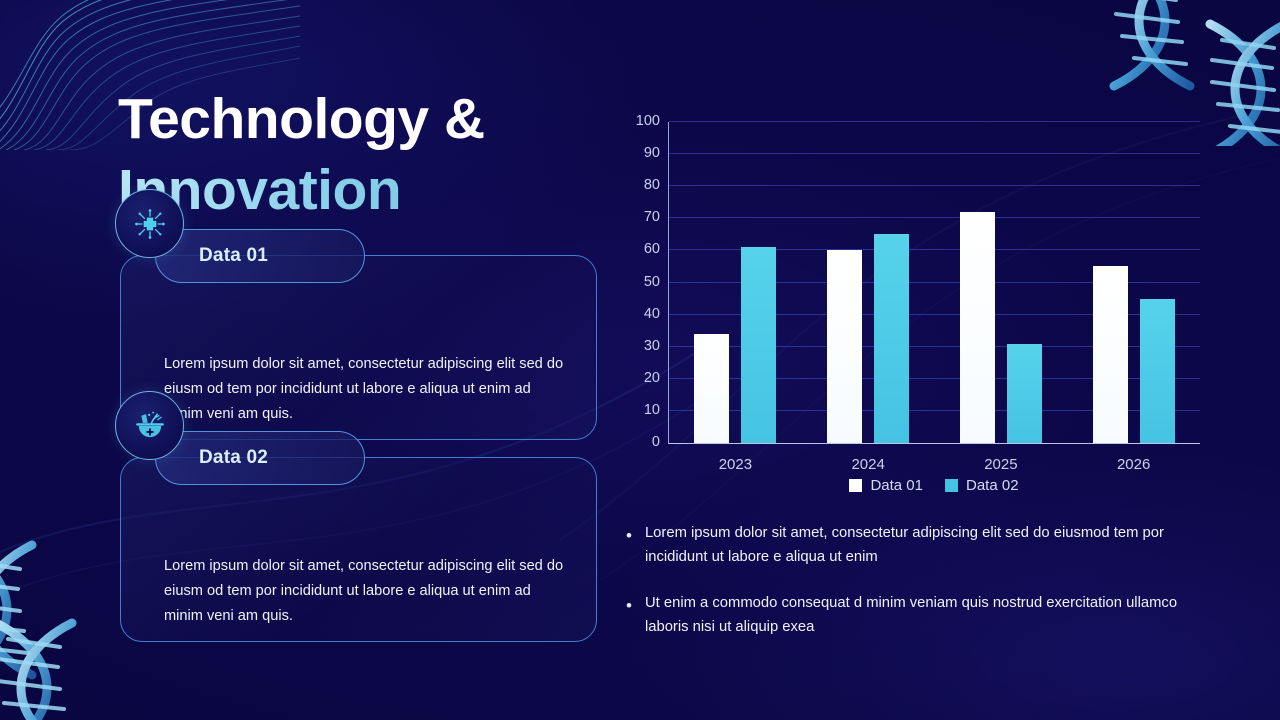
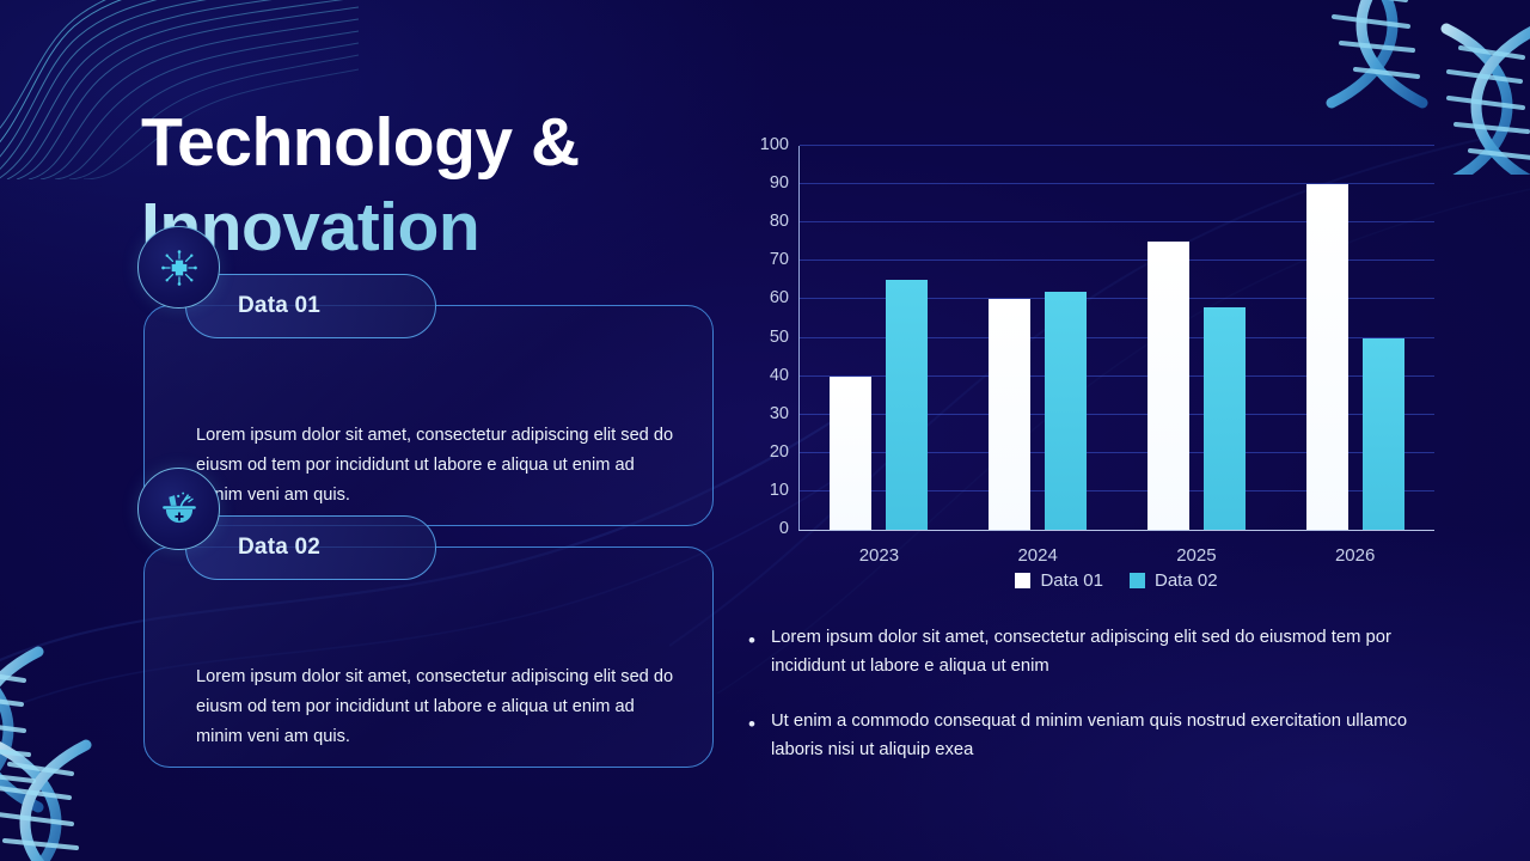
Data 01/2023: 34 -> 40
Data 02/2023: 61 -> 65
Data 02/2024: 65 -> 62
Data 01/2025: 72 -> 75
Data 02/2025: 31 -> 58
Data 01/2026: 55 -> 90
Data 02/2026: 45 -> 50
